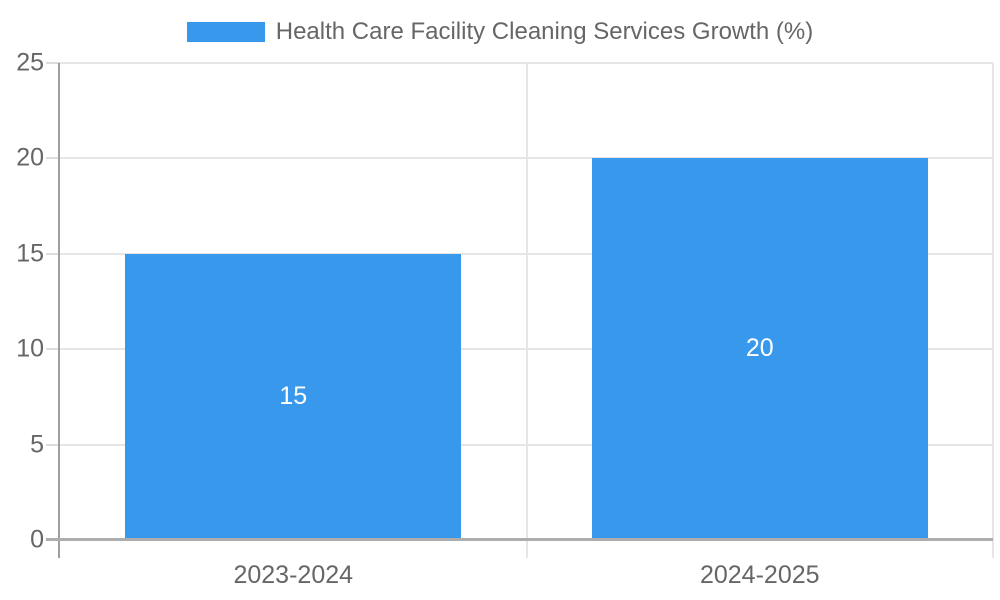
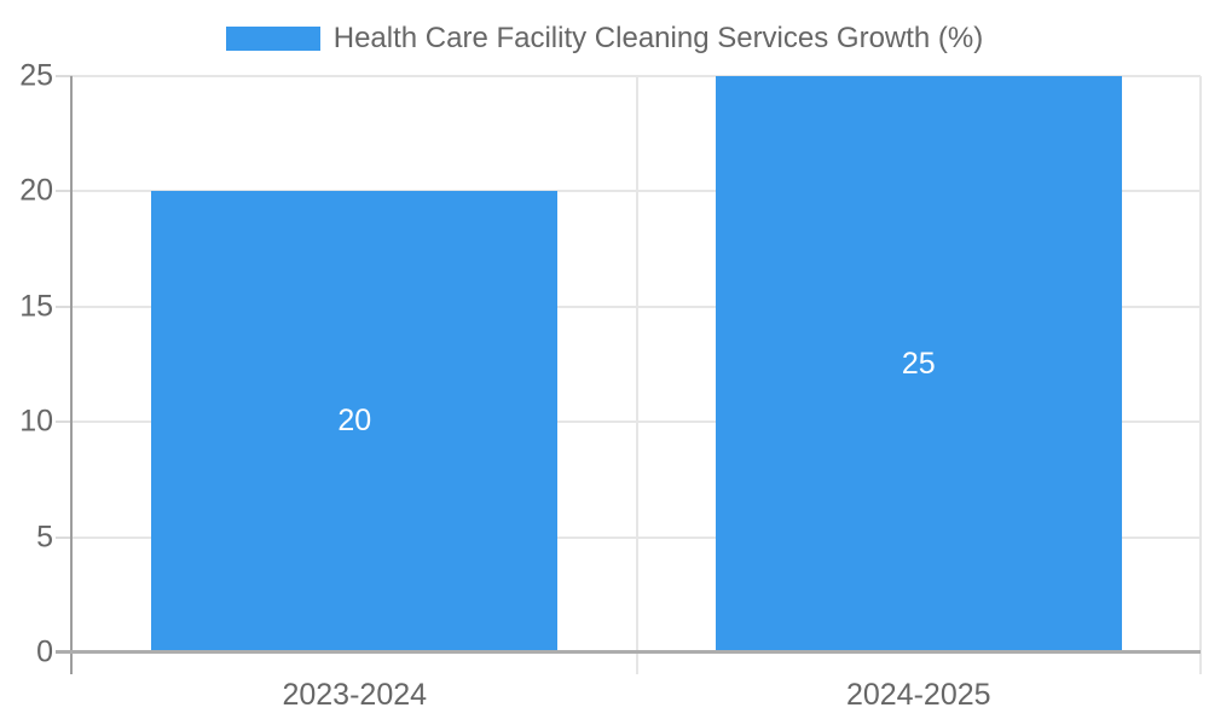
2023-2024: 15 -> 20
2024-2025: 20 -> 25
